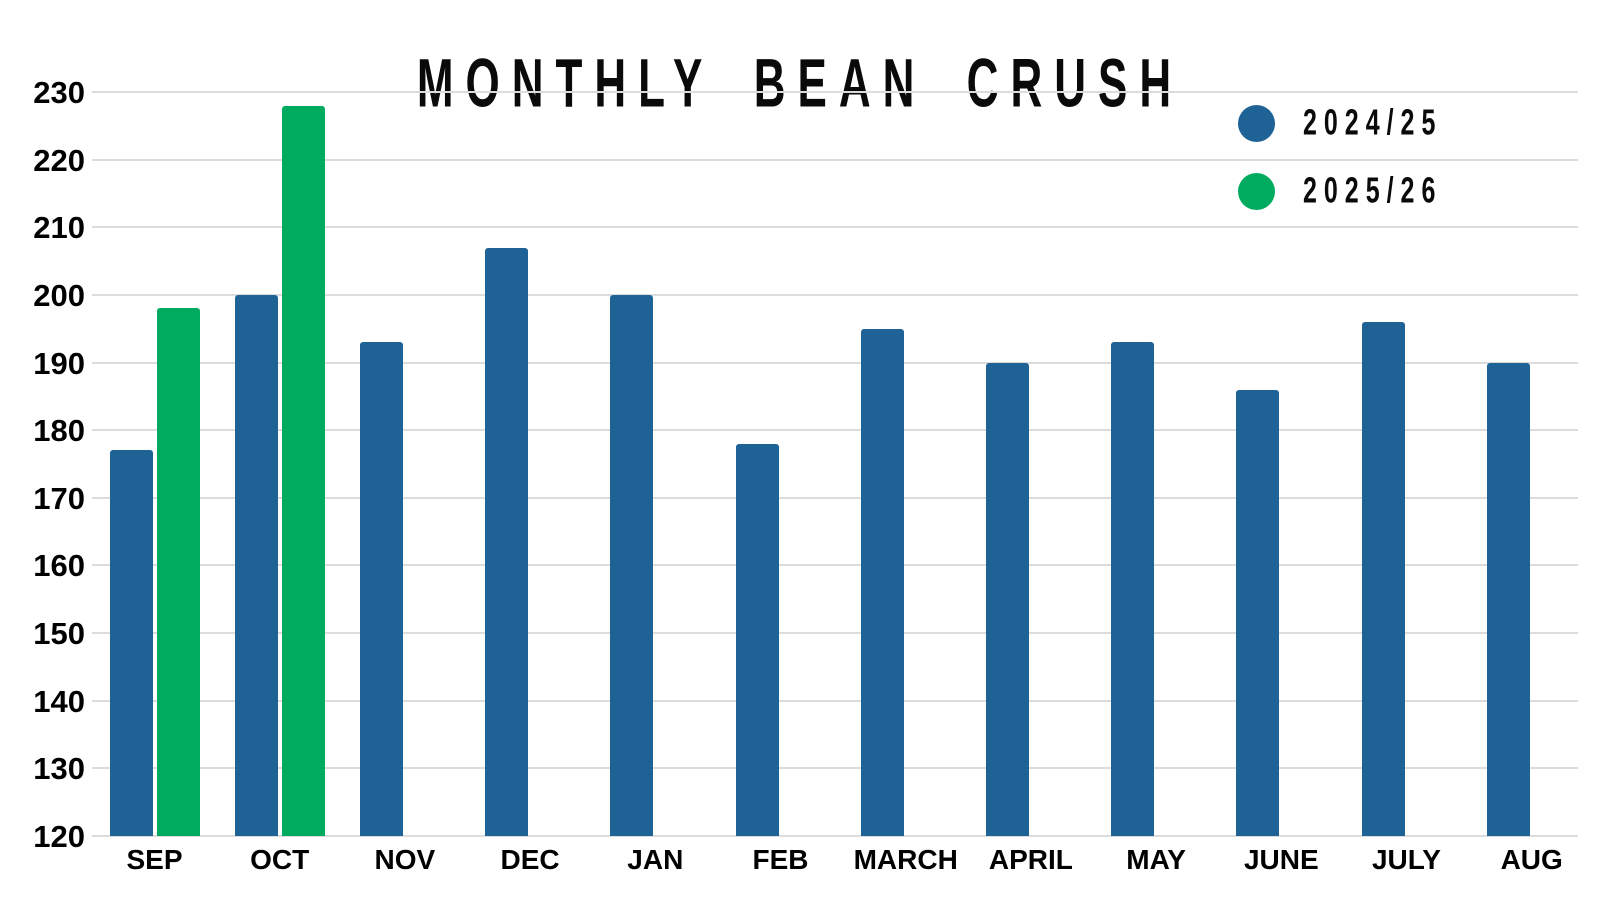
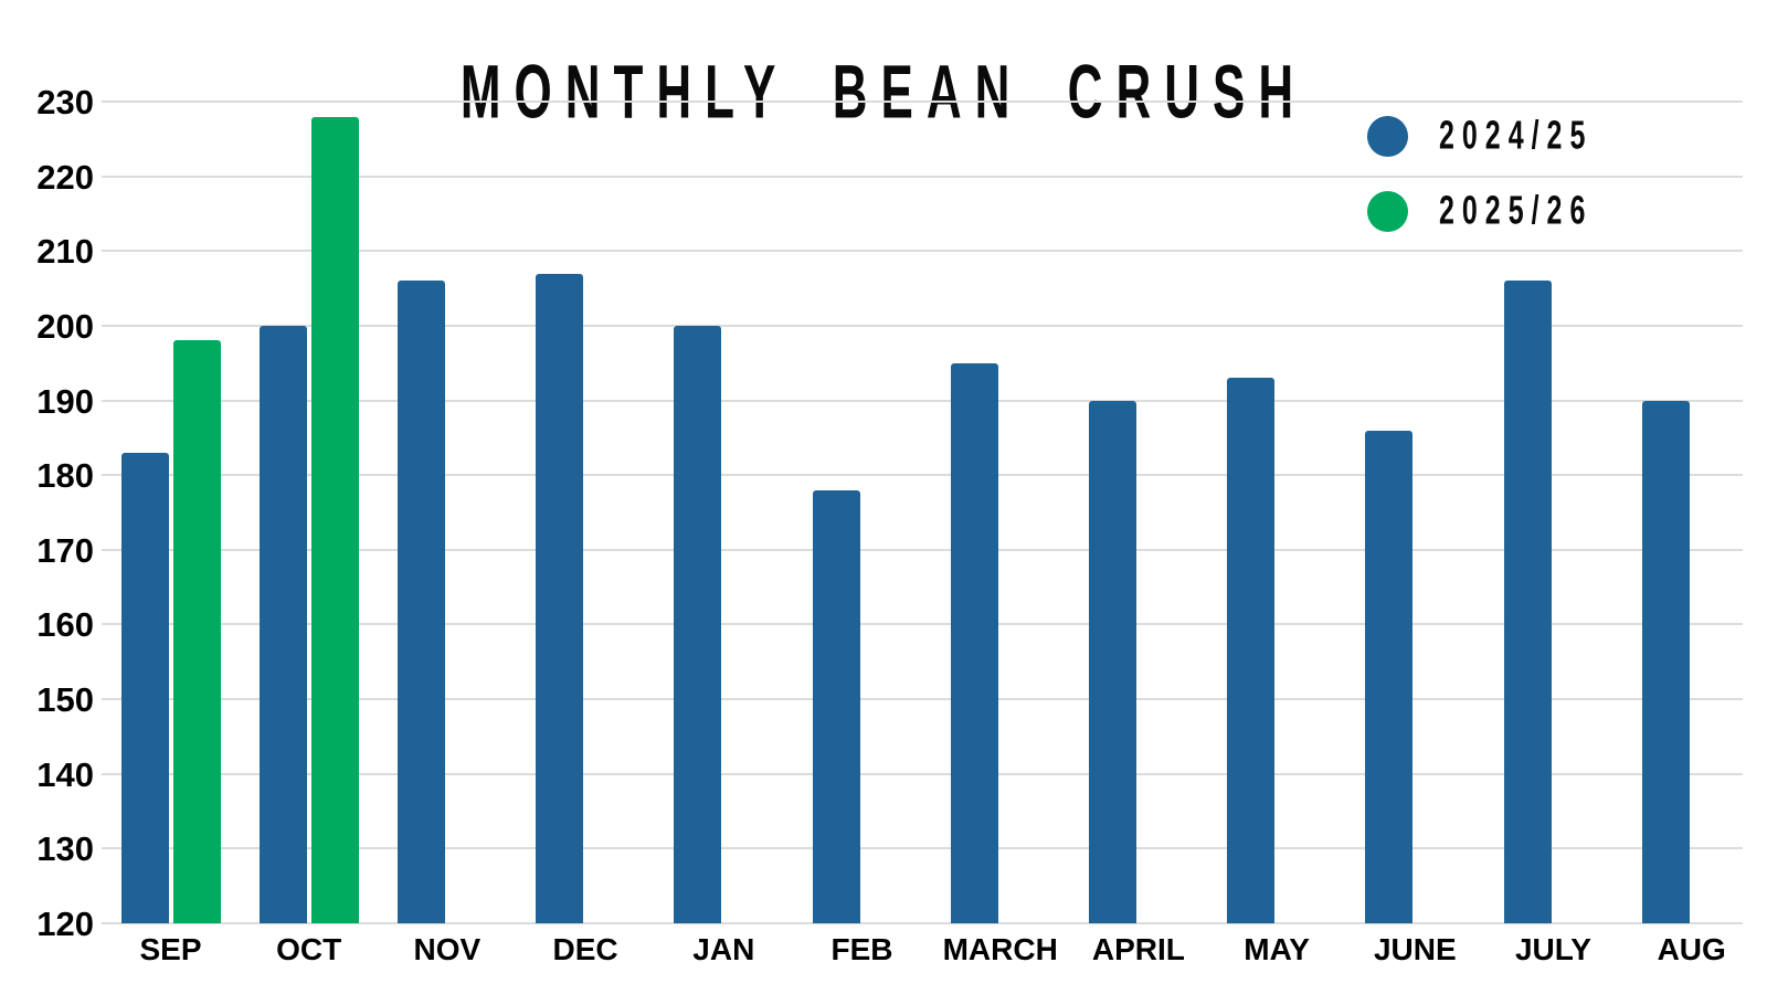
2024/25/SEP: 177 -> 183
2024/25/NOV: 193 -> 206
2024/25/JULY: 196 -> 206
